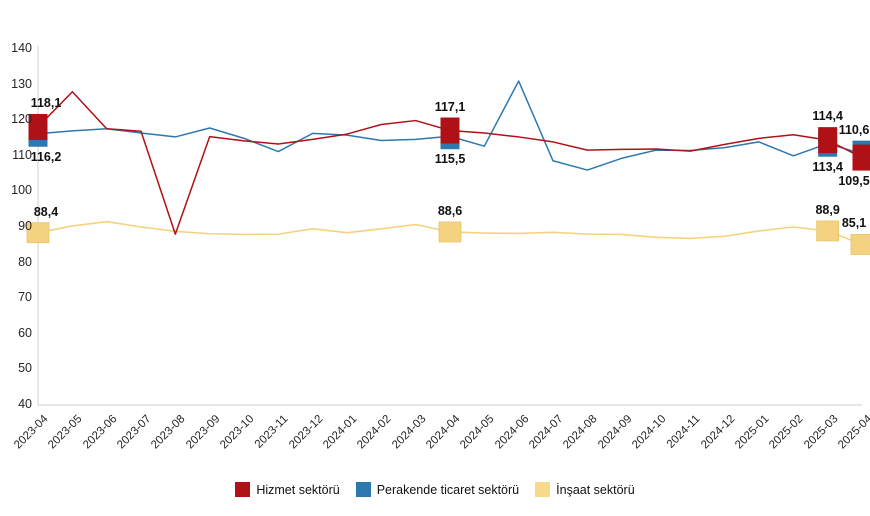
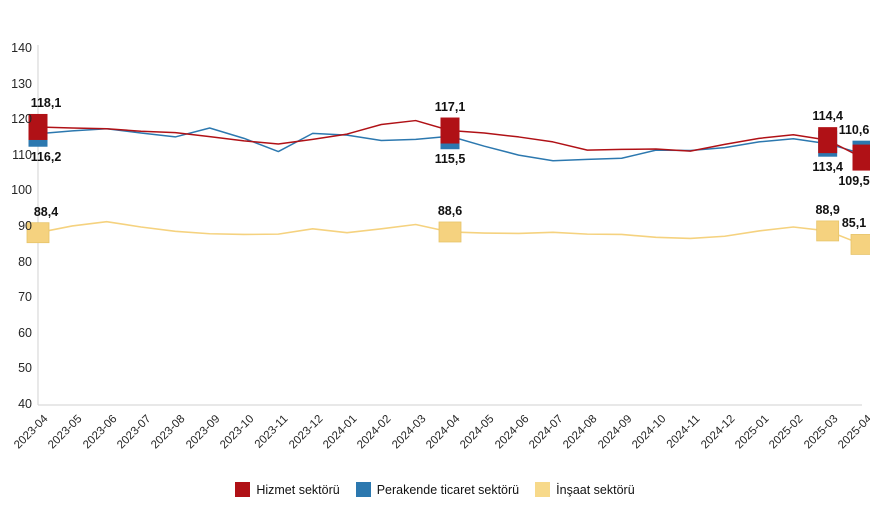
Hizmet sektörü/2023-05: 128 -> 118
Hizmet sektörü/2023-08: 88 -> 116
Perakende ticaret sektörü/2024-06: 131 -> 110
Perakende ticaret sektörü/2024-08: 106 -> 109
Perakende ticaret sektörü/2025-02: 110 -> 115
